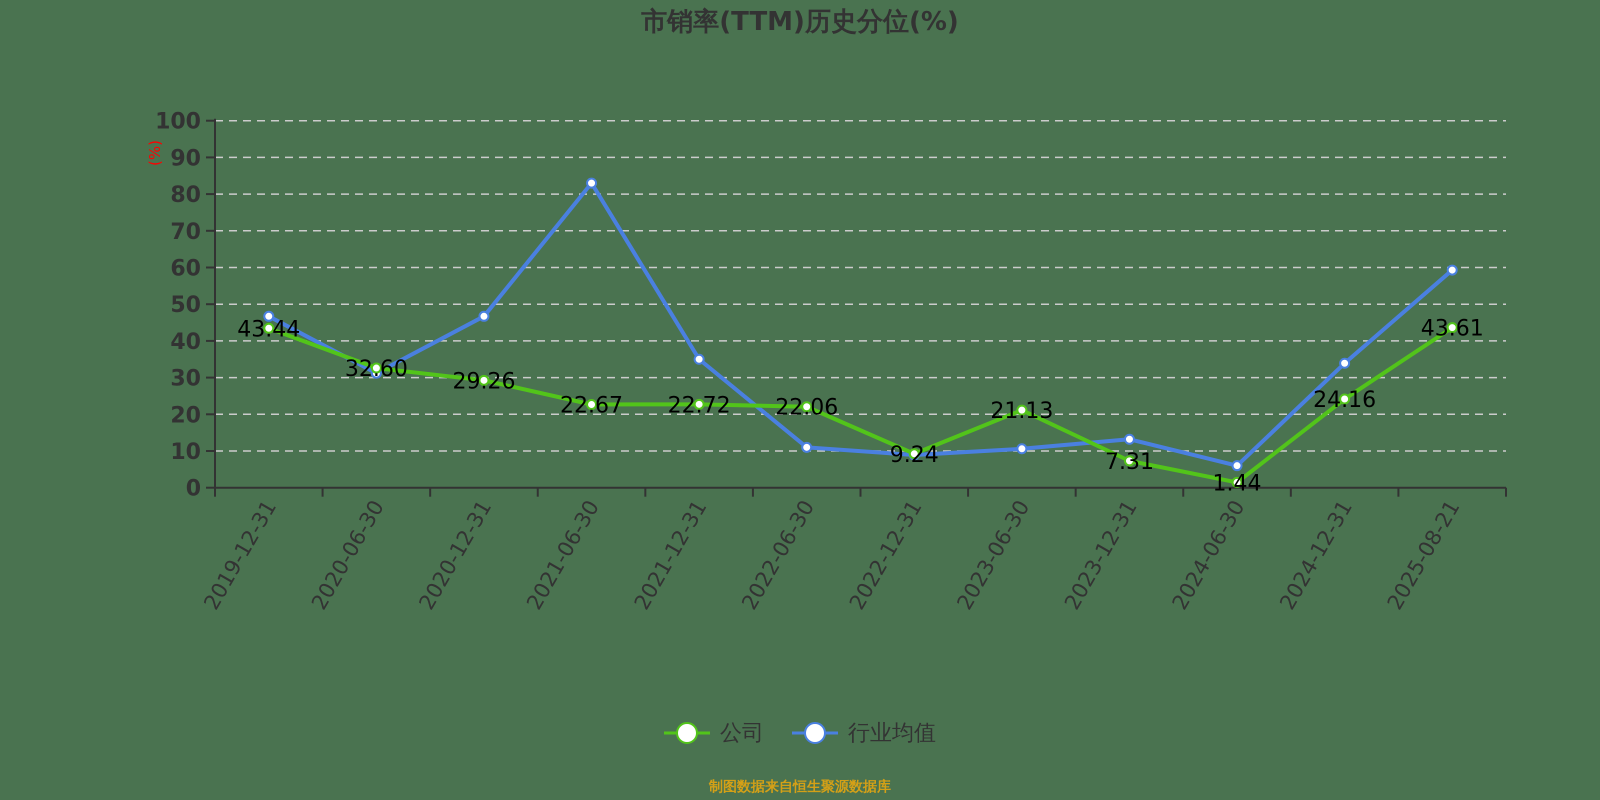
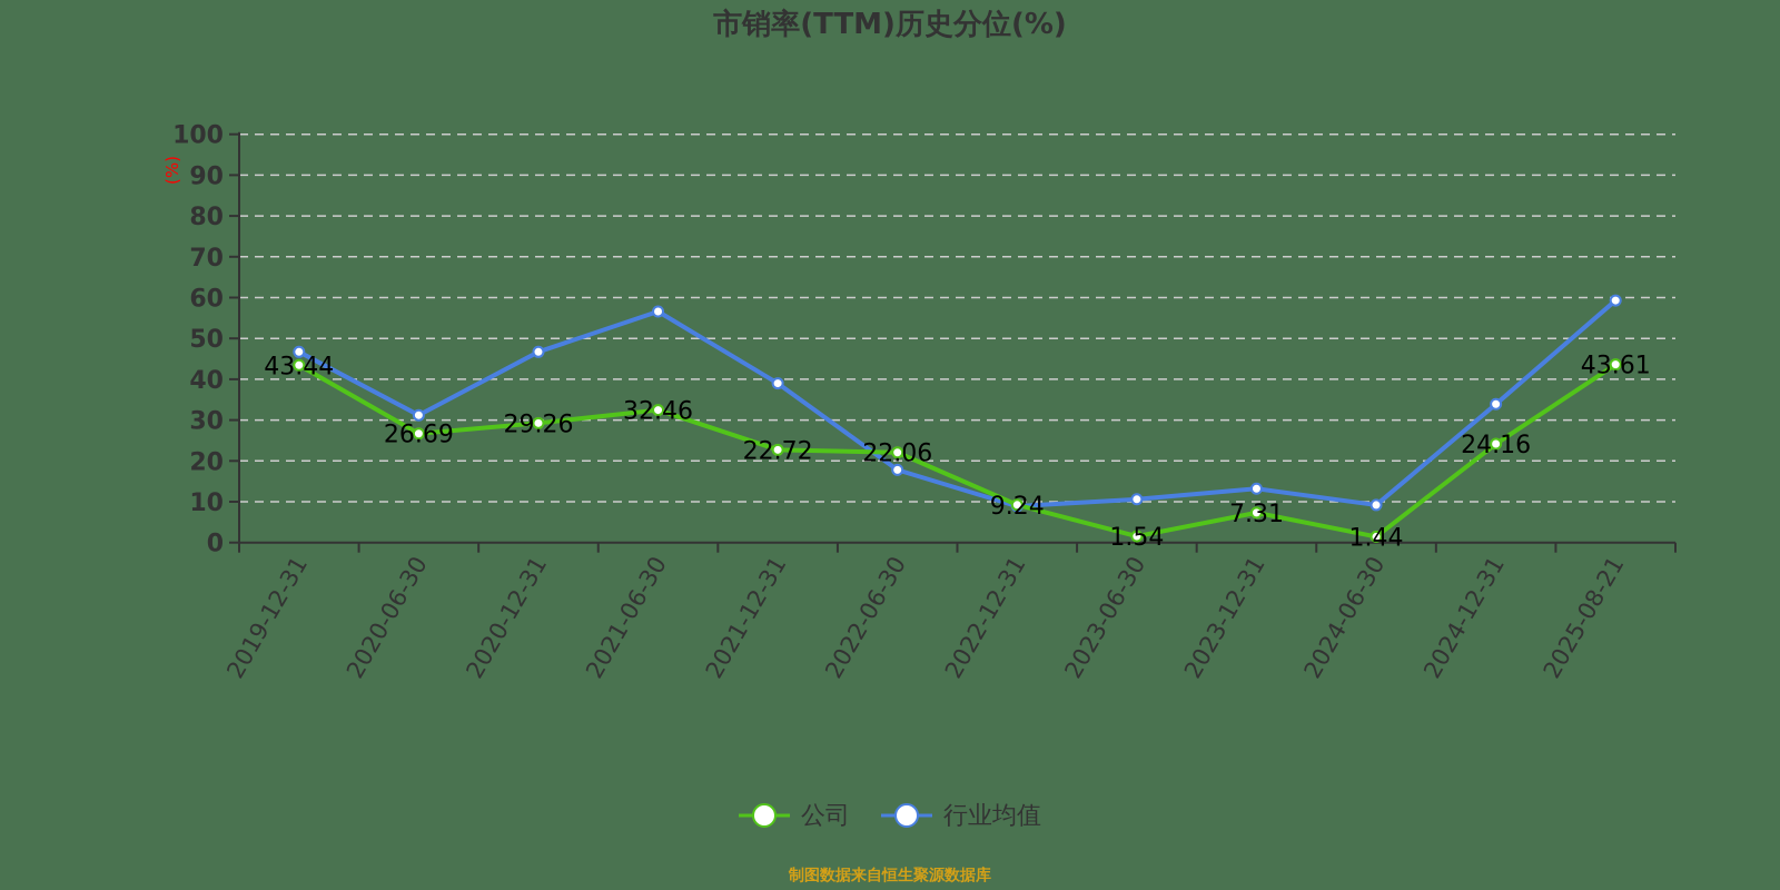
公司/2020-06-30: 32.60 -> 26.69
公司/2021-06-30: 22.67 -> 32.46
行业均值/2021-06-30: 83 -> 57
行业均值/2021-12-31: 35 -> 39
行业均值/2022-06-30: 11 -> 18
公司/2023-06-30: 21.13 -> 1.54
行业均值/2024-06-30: 6 -> 9
